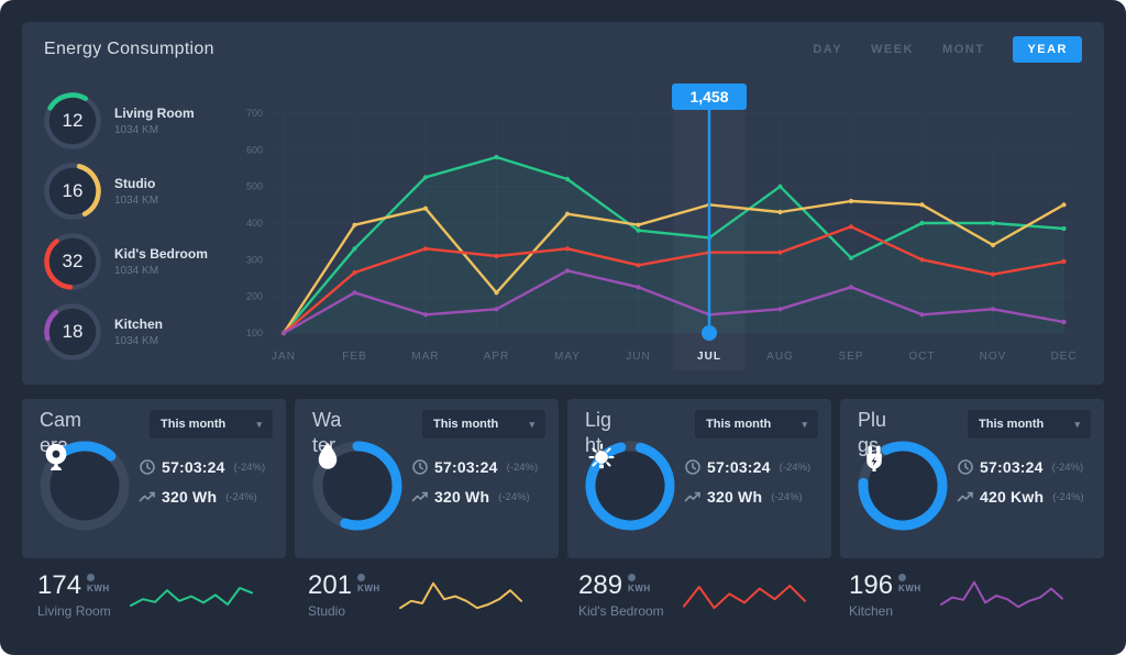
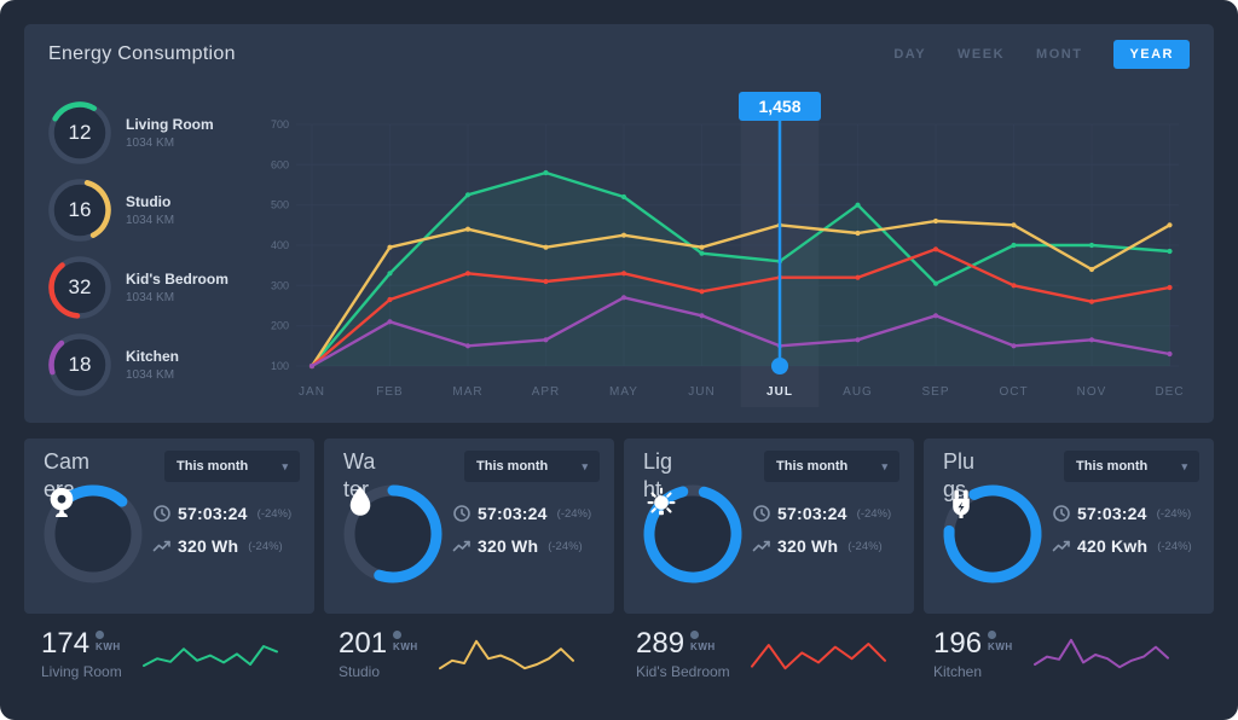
Studio/APR: 210 -> 400
